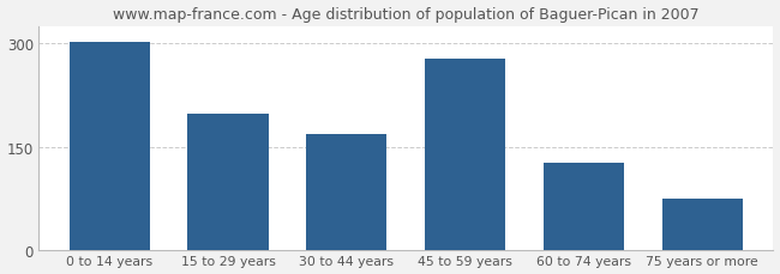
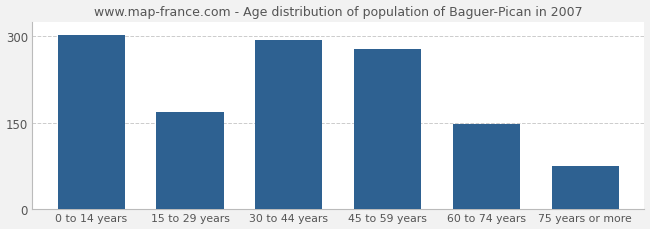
15 to 29 years: 198 -> 168
30 to 44 years: 168 -> 293
60 to 74 years: 126 -> 148
